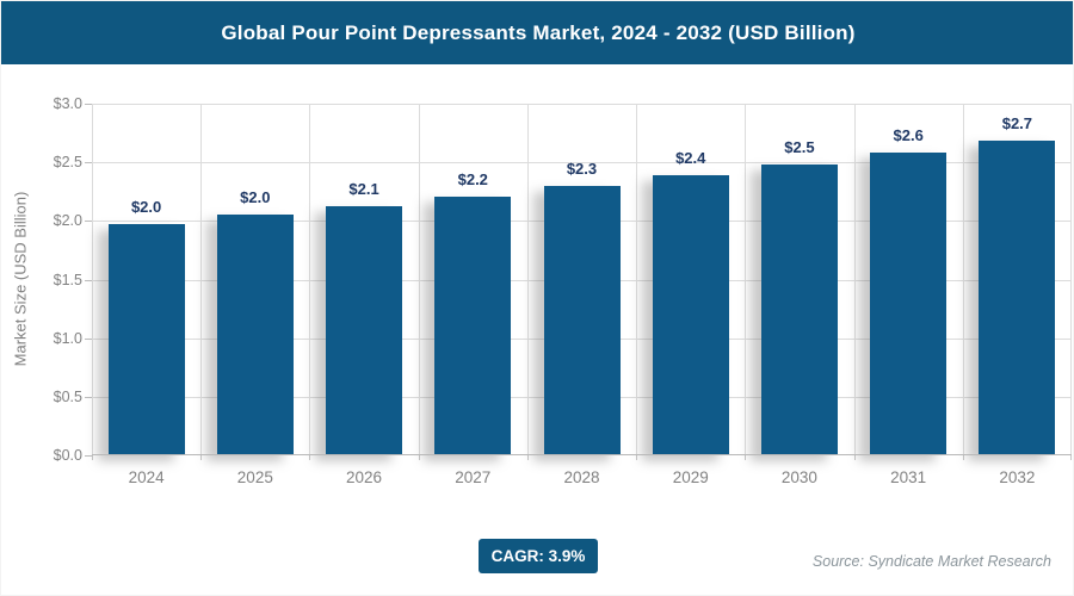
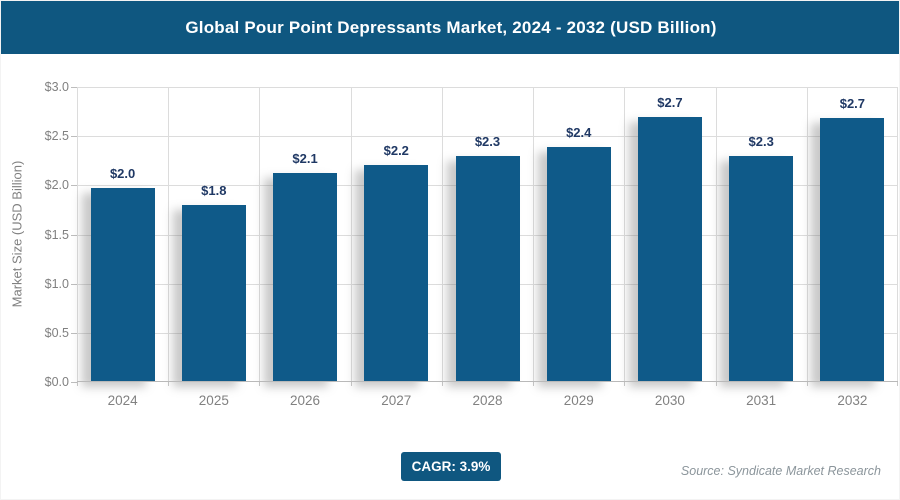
2025: $2.0 -> $1.8
2030: $2.5 -> $2.7
2031: $2.6 -> $2.3
